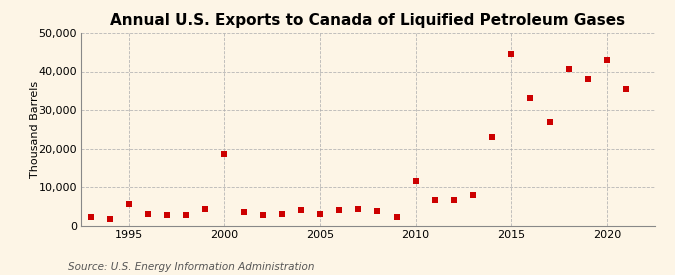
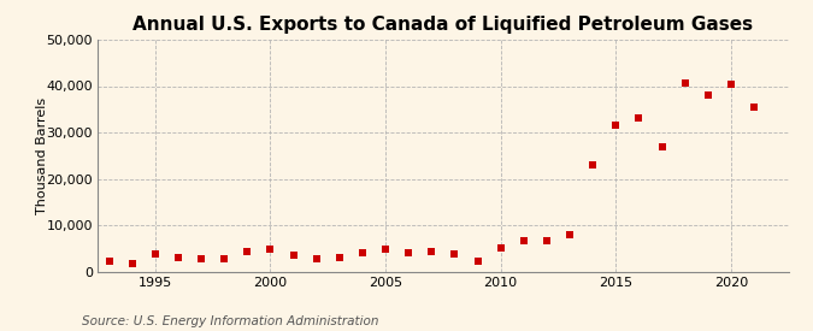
1995: 5,500 -> 3,700
2000: 18,500 -> 4,900
2005: 3,000 -> 4,800
2010: 11,500 -> 5,100
2015: 44,500 -> 31,500
2020: 43,000 -> 40,500
